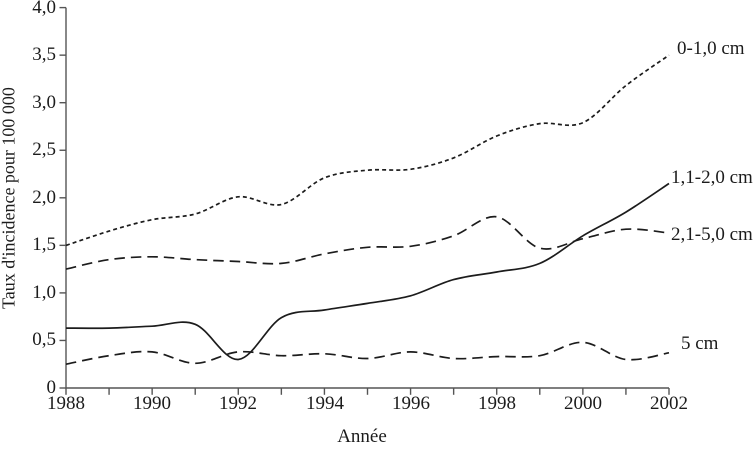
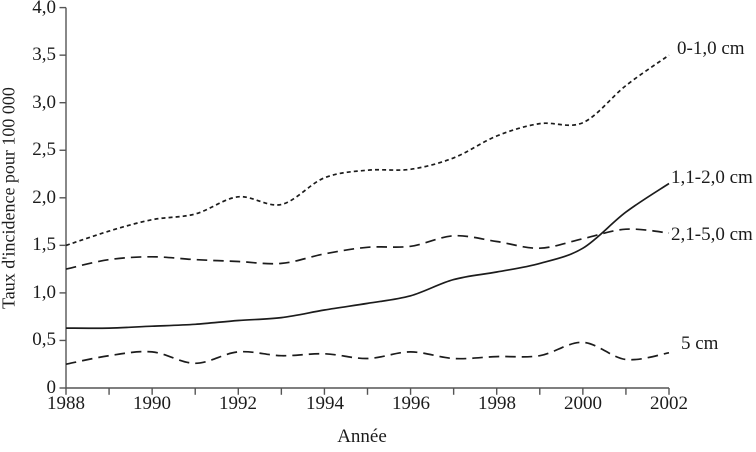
1,1-2,0 cm/1992: 0,3 -> 0,7
2,1-5,0 cm/1998: 1,8 -> 1,5
1,1-2,0 cm/2000: 1,6 -> 1,5
